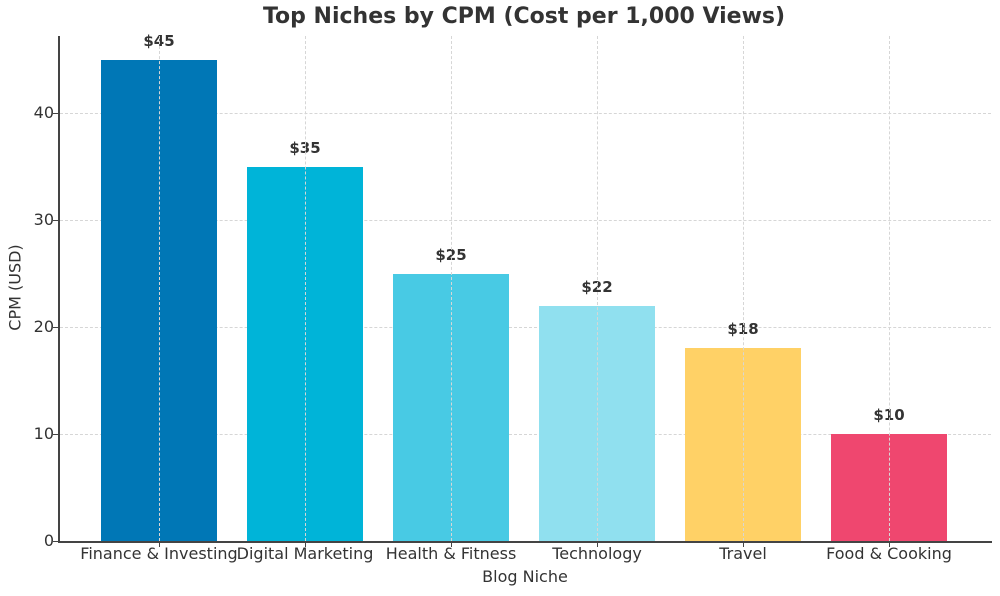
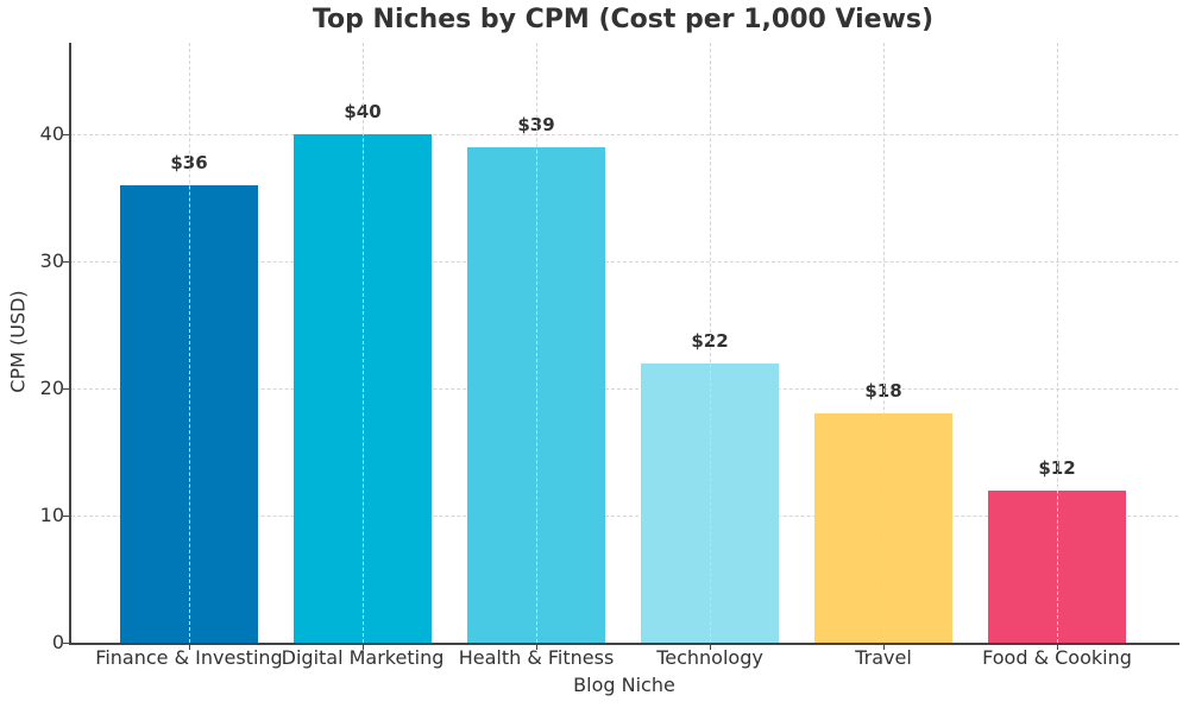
Finance & Investing: $45 -> $36
Digital Marketing: $35 -> $40
Health & Fitness: $25 -> $39
Food & Cooking: $10 -> $12
